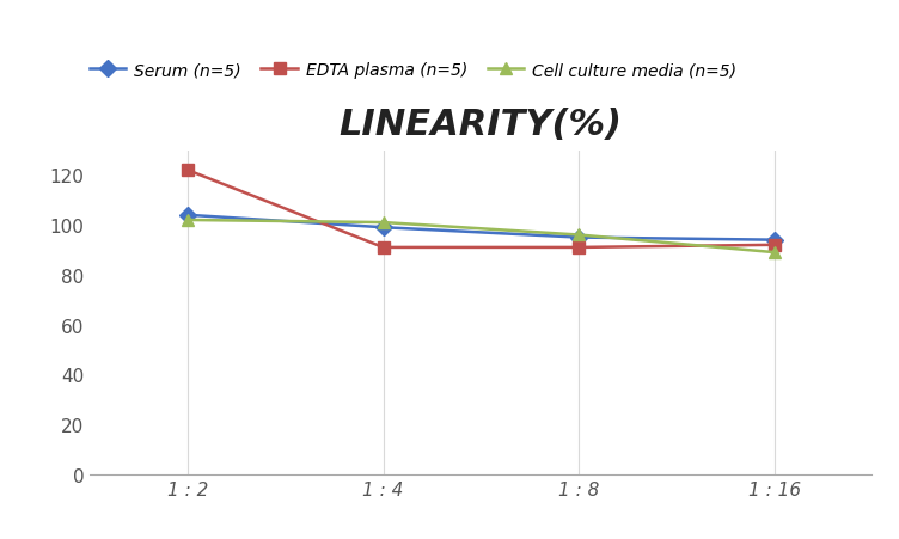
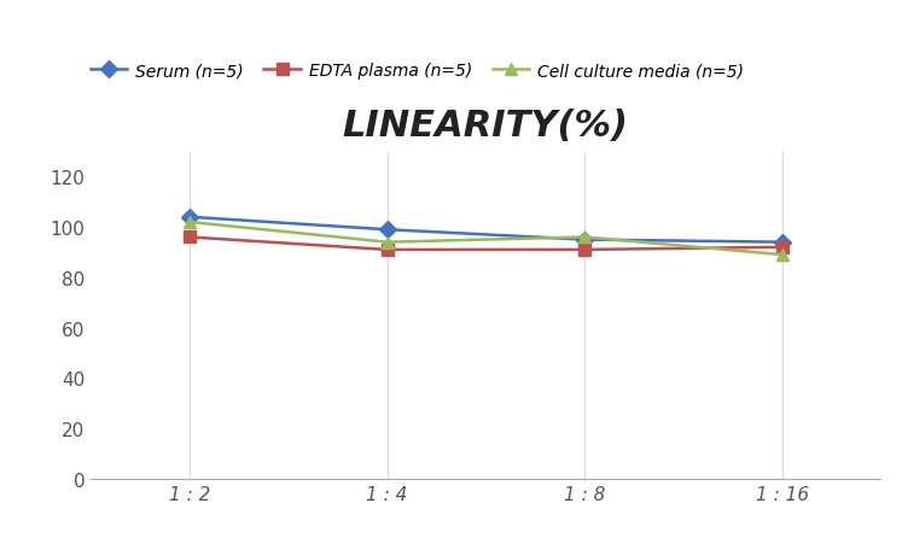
EDTA plasma (n=5)/1 : 2: 122 -> 96
Cell culture media (n=5)/1 : 4: 101 -> 94
